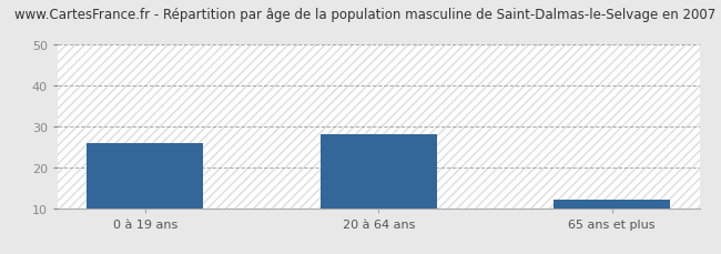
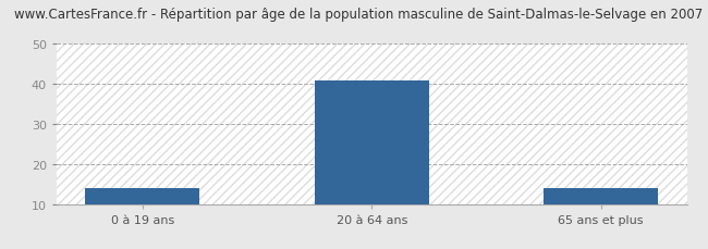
0 à 19 ans: 26 -> 14
20 à 64 ans: 28 -> 41
65 ans et plus: 12 -> 14
